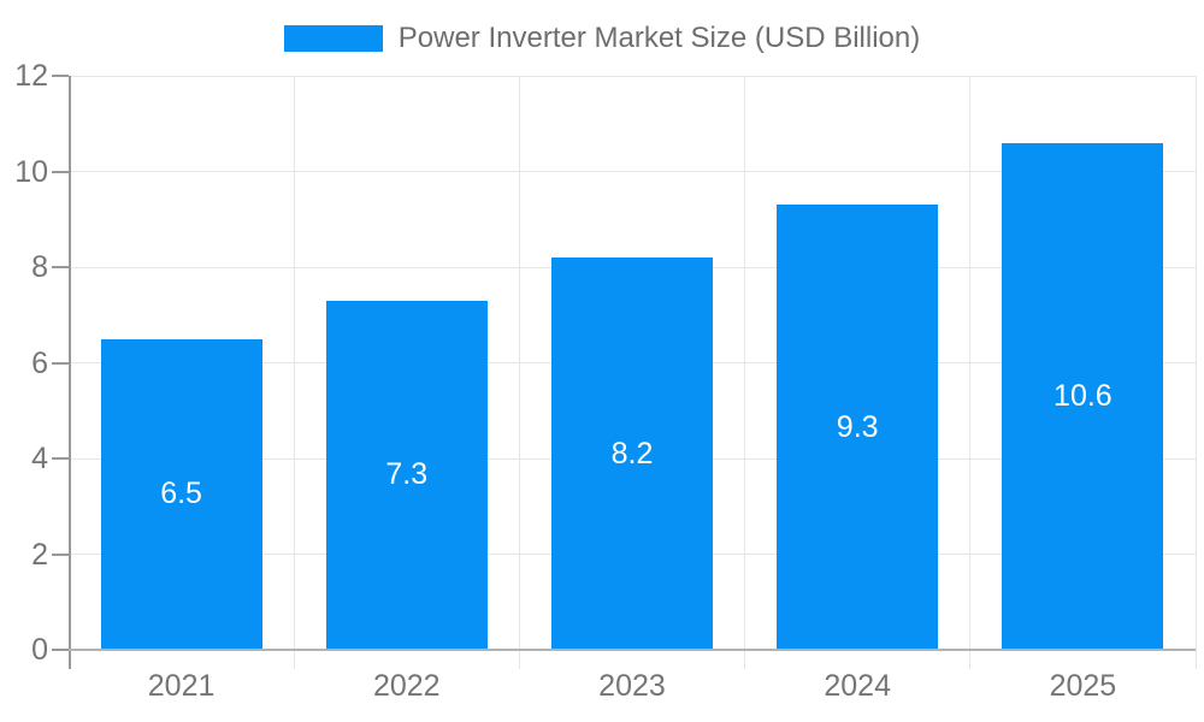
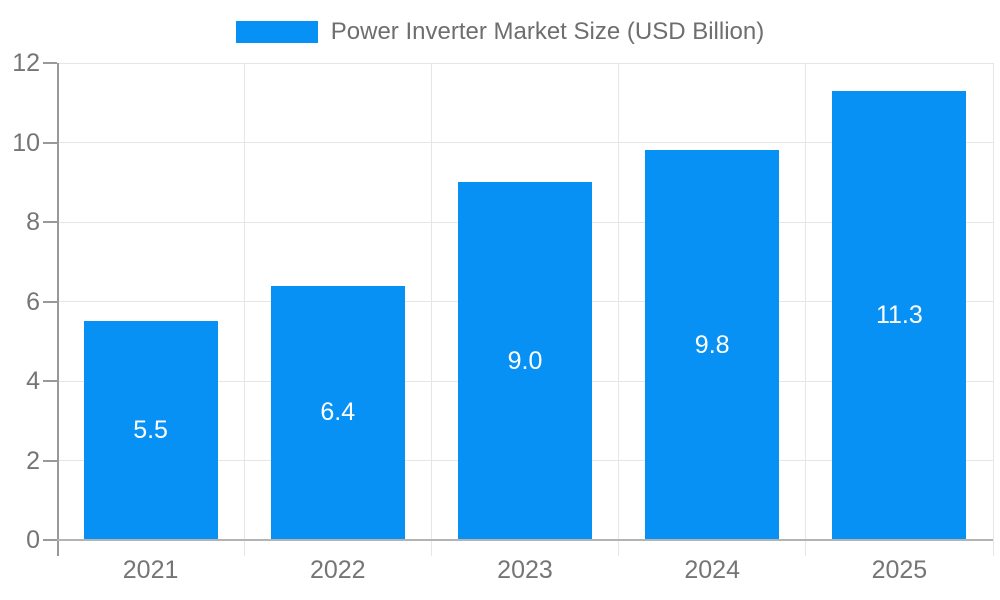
2021: 6.5 -> 5.5
2022: 7.3 -> 6.4
2023: 8.2 -> 9.0
2024: 9.3 -> 9.8
2025: 10.6 -> 11.3
